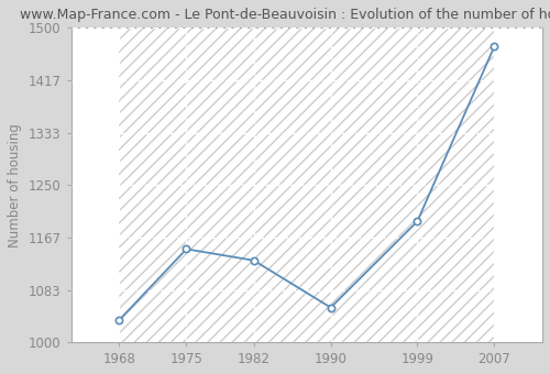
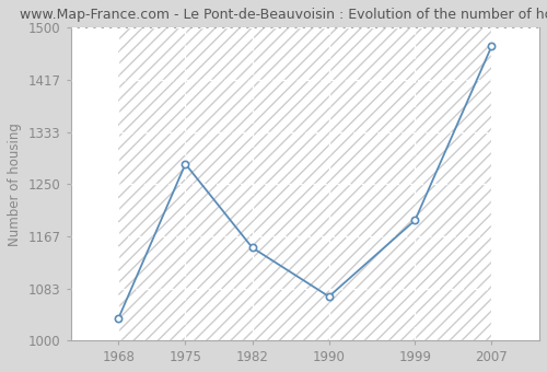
1975: 1148 -> 1282
1982: 1130 -> 1148
1990: 1055 -> 1070
